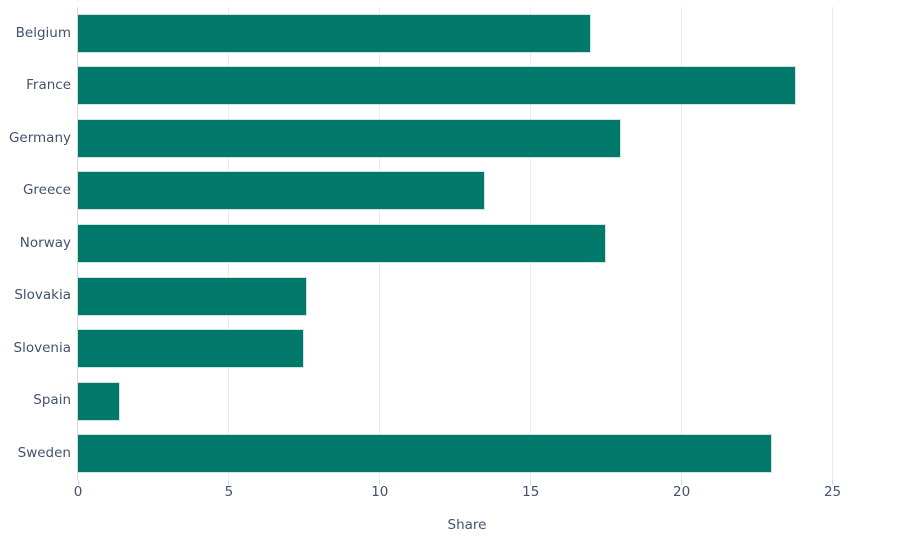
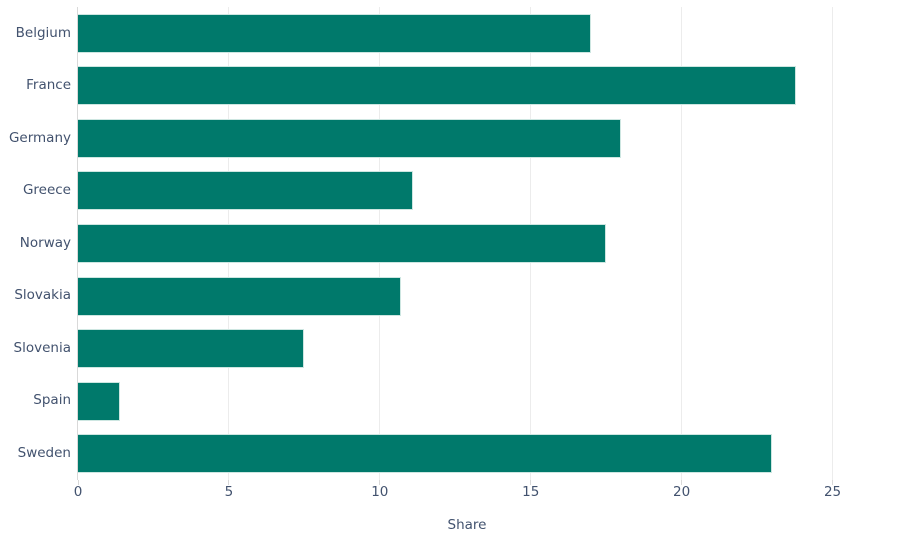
Greece: 13.5 -> 11.1
Slovakia: 7.6 -> 10.7
